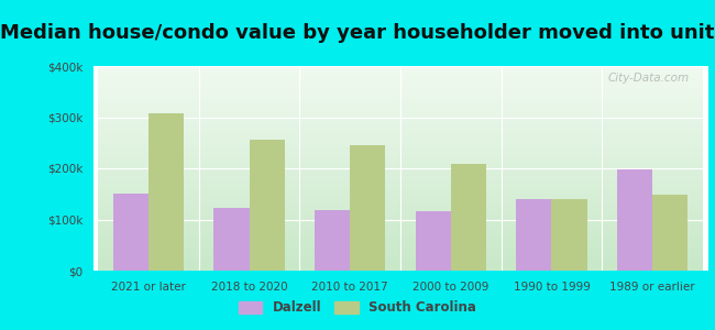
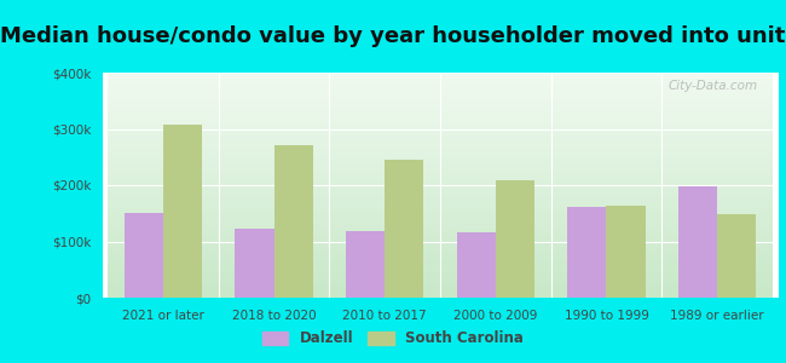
South Carolina/2018 to 2020: $255k -> $270k
Dalzell/1990 to 1999: $140k -> $162k
South Carolina/1990 to 1999: $140k -> $163k
